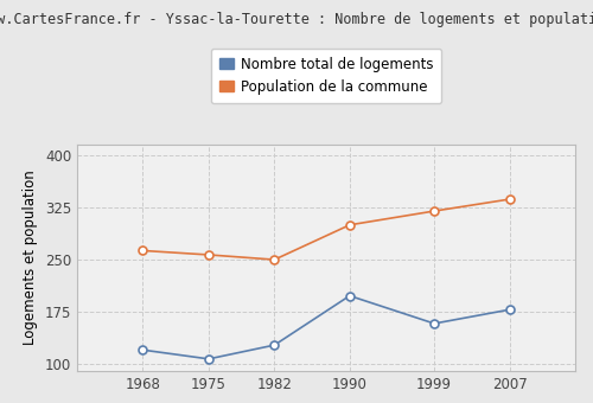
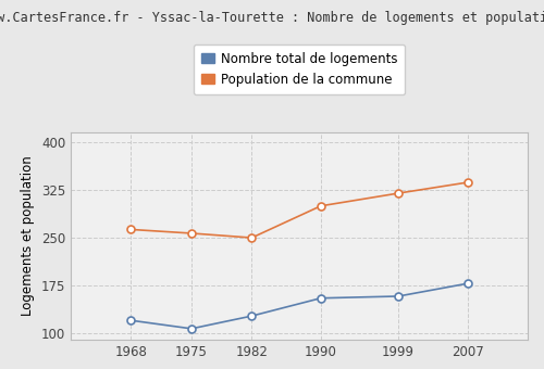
Nombre total de logements/1990: 198 -> 155
